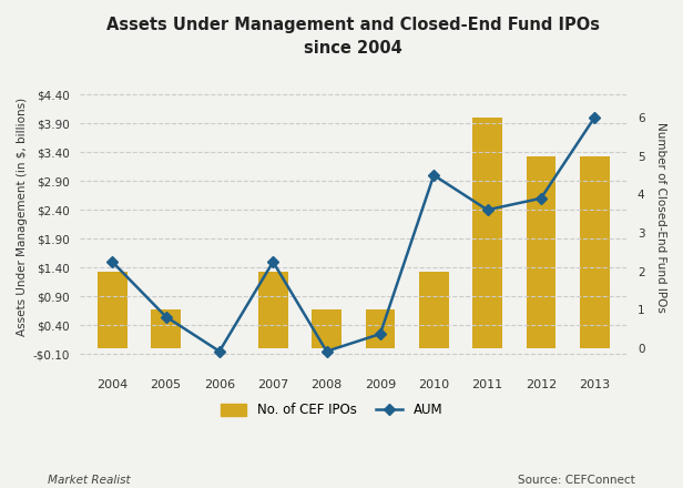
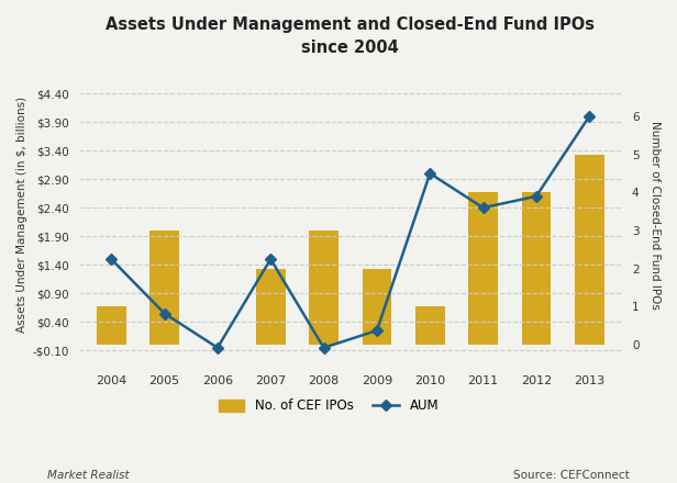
No. of CEF IPOs/2004: 2 -> 1
No. of CEF IPOs/2005: 1 -> 3
No. of CEF IPOs/2008: 1 -> 3
No. of CEF IPOs/2009: 1 -> 2
No. of CEF IPOs/2010: 2 -> 1
No. of CEF IPOs/2011: 6 -> 4
No. of CEF IPOs/2012: 5 -> 4
